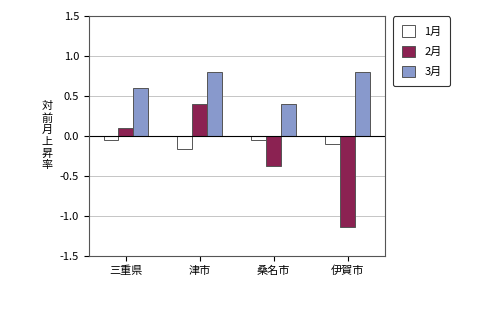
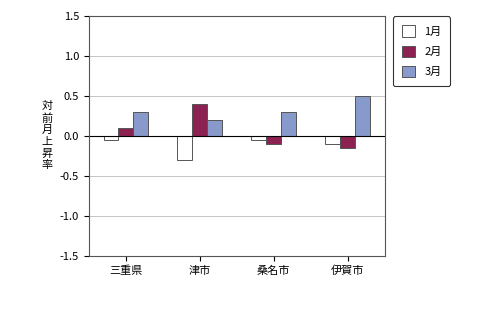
3月/三重県: 0.6 -> 0.3
1月/津市: -0.16 -> -0.30
3月/津市: 0.8 -> 0.2
2月/桑名市: -0.38 -> -0.10
3月/桑名市: 0.4 -> 0.3
2月/伊賀市: -1.14 -> -0.15
3月/伊賀市: 0.8 -> 0.5
